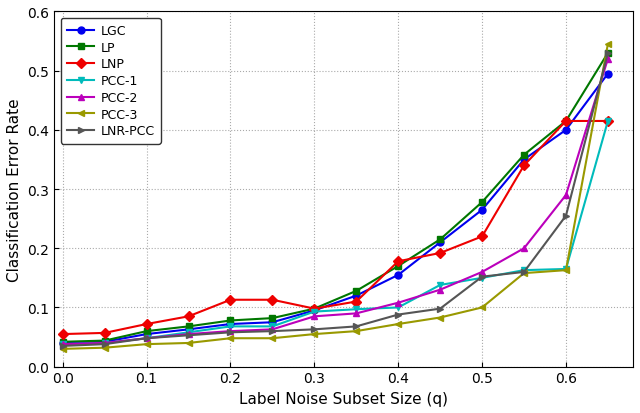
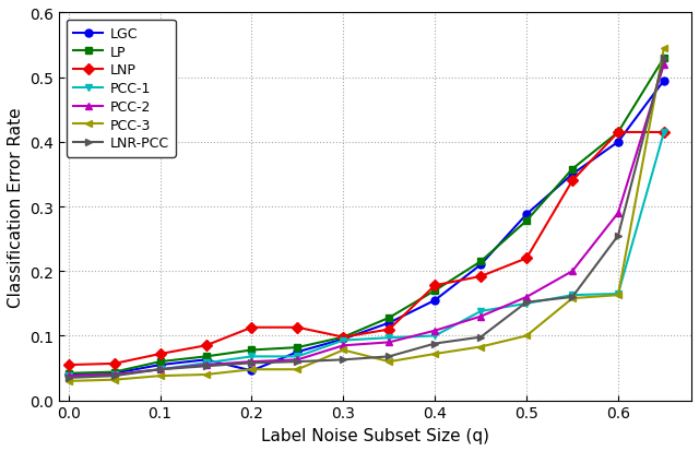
LGC/0.2: 0.072 -> 0.046
PCC-3/0.3: 0.055 -> 0.078
LGC/0.5: 0.265 -> 0.288
